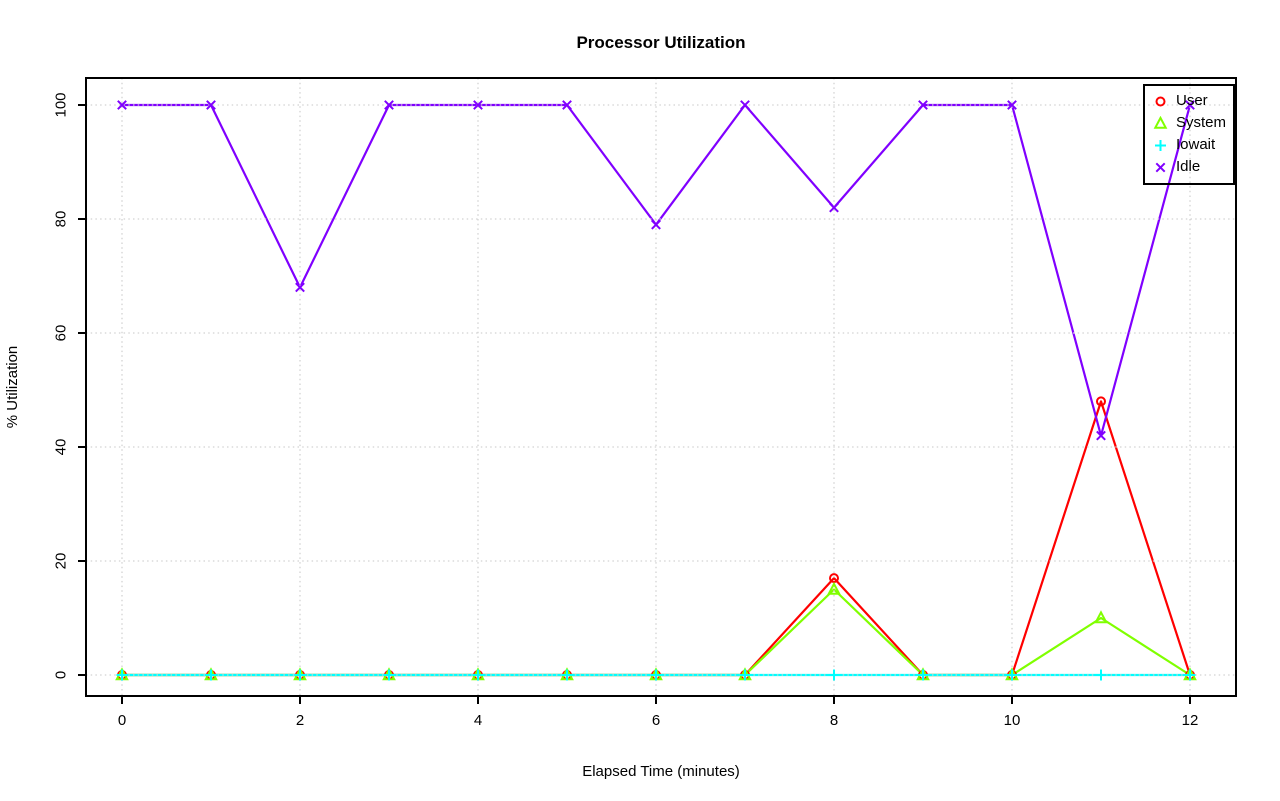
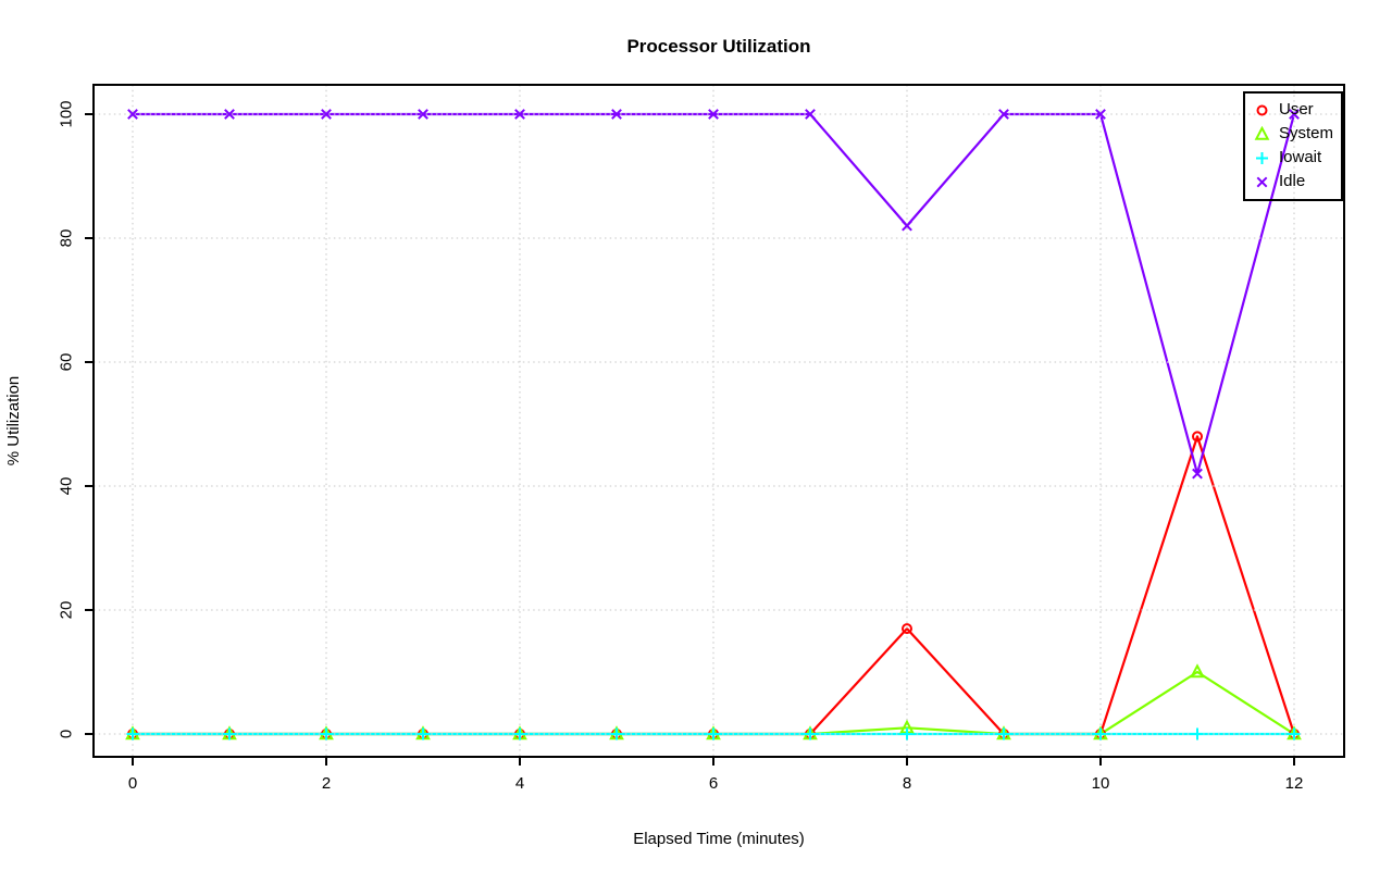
Idle/2: 68 -> 100
Idle/6: 79 -> 100
System/8: 15 -> 1
